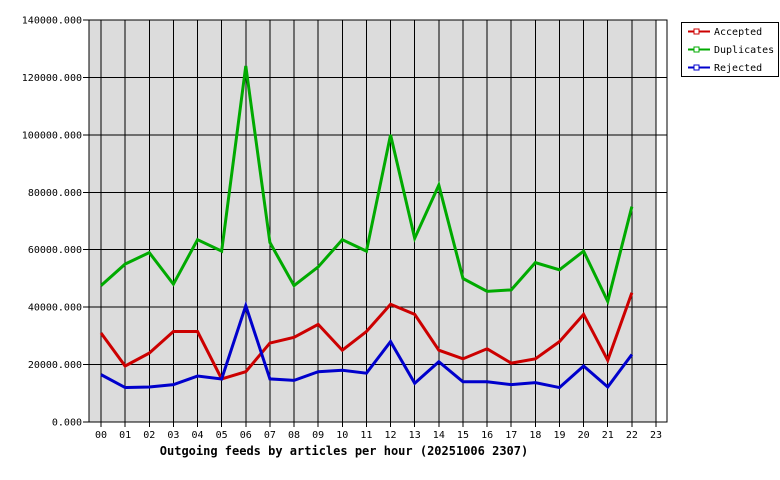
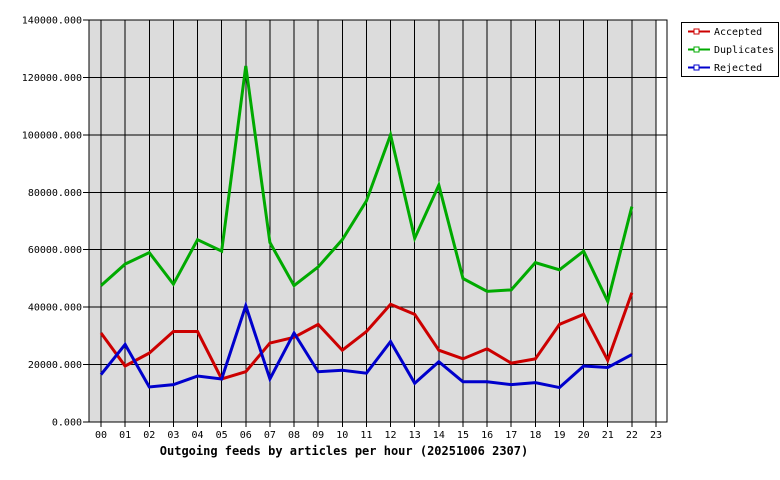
Rejected/01: 12000 -> 27000
Rejected/08: 14000 -> 31000
Duplicates/11: 60000 -> 77000
Accepted/19: 28000 -> 34000
Rejected/21: 12000 -> 19000
